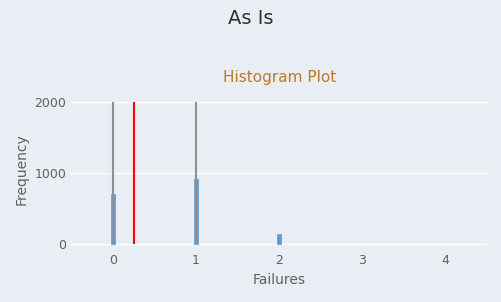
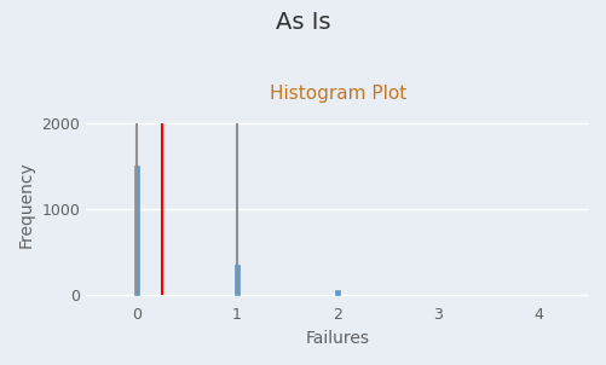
0: 700 -> 1500
1: 920 -> 350
2: 140 -> 50
